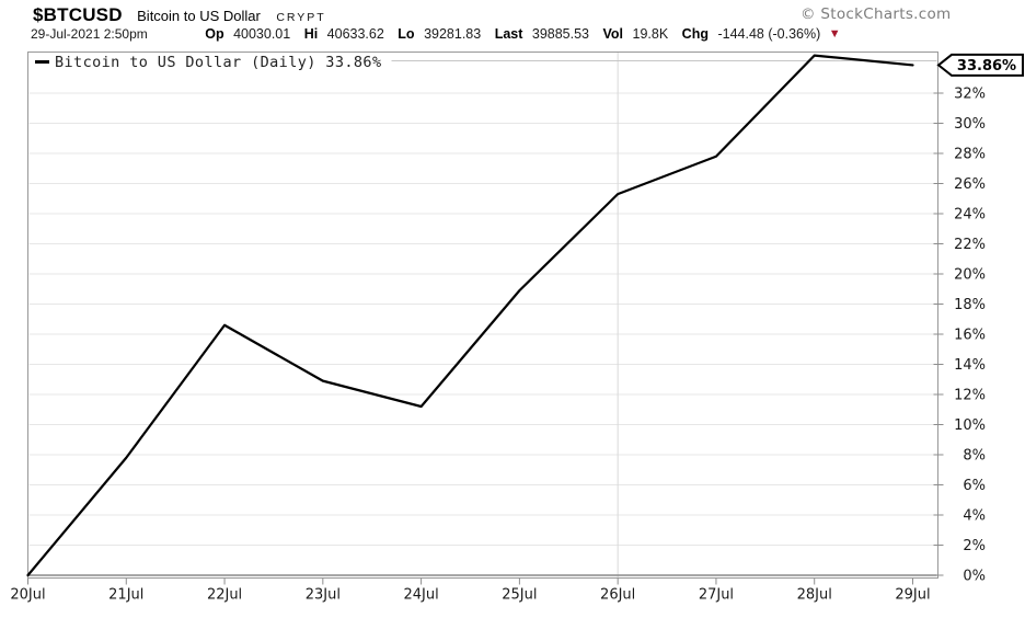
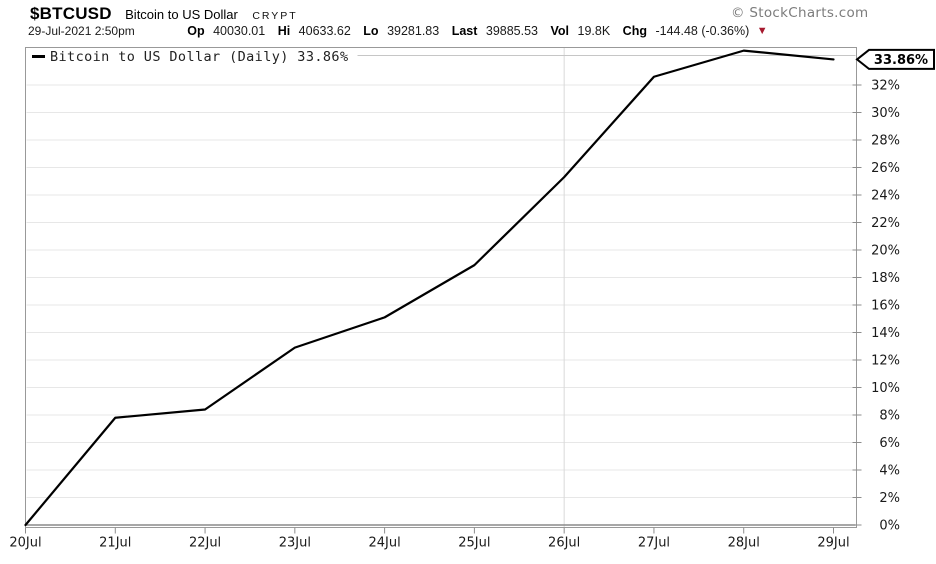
22Jul: 16.6% -> 8.4%
24Jul: 11.2% -> 15.1%
27Jul: 27.8% -> 32.6%
